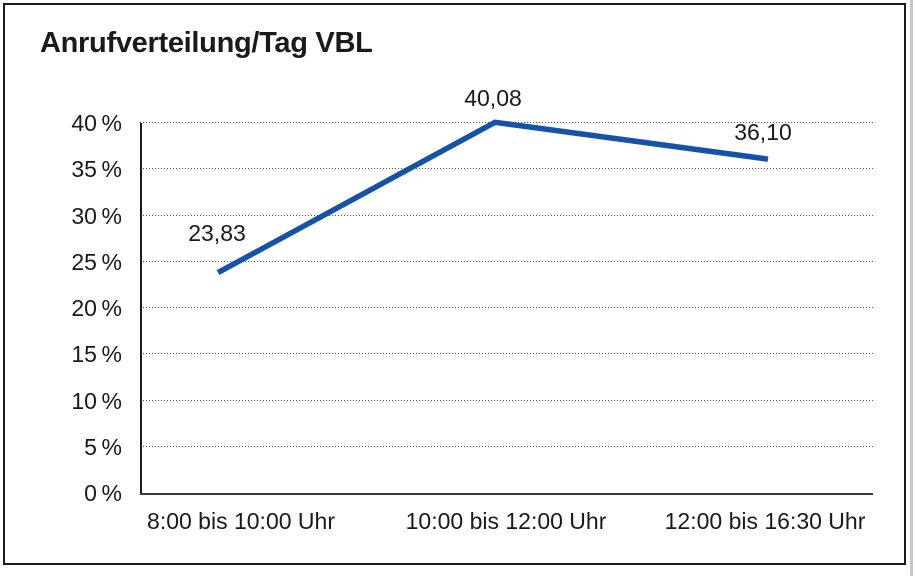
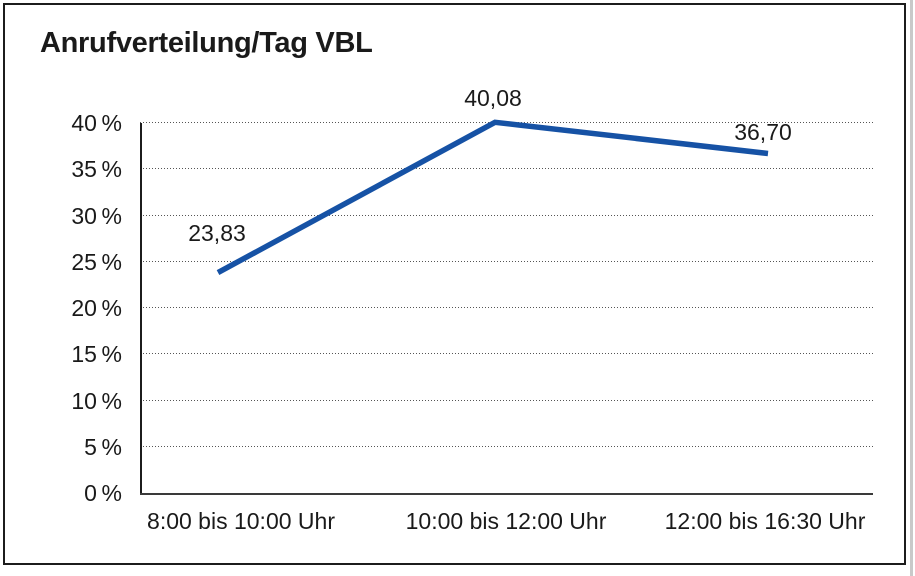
12:00 bis 16:30 Uhr: 36,10 -> 36,70
